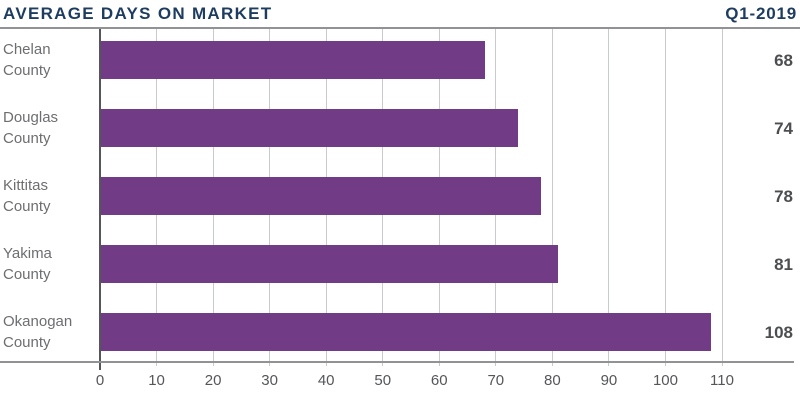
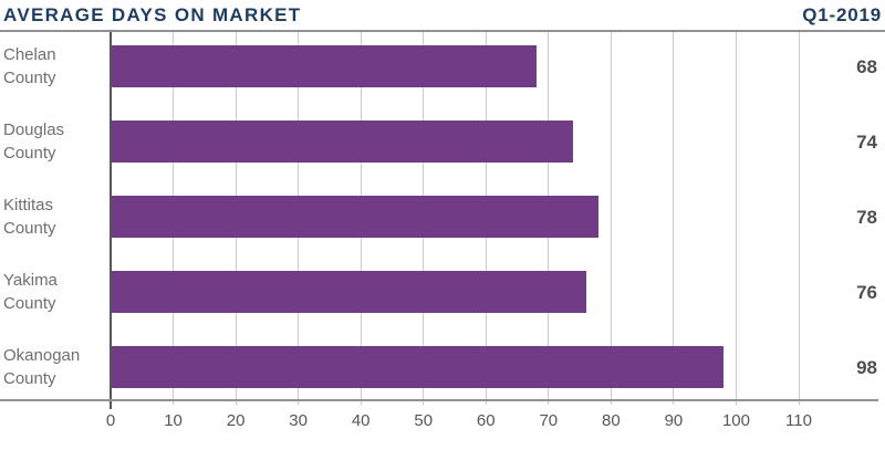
Yakima County: 81 -> 76
Okanogan County: 108 -> 98
